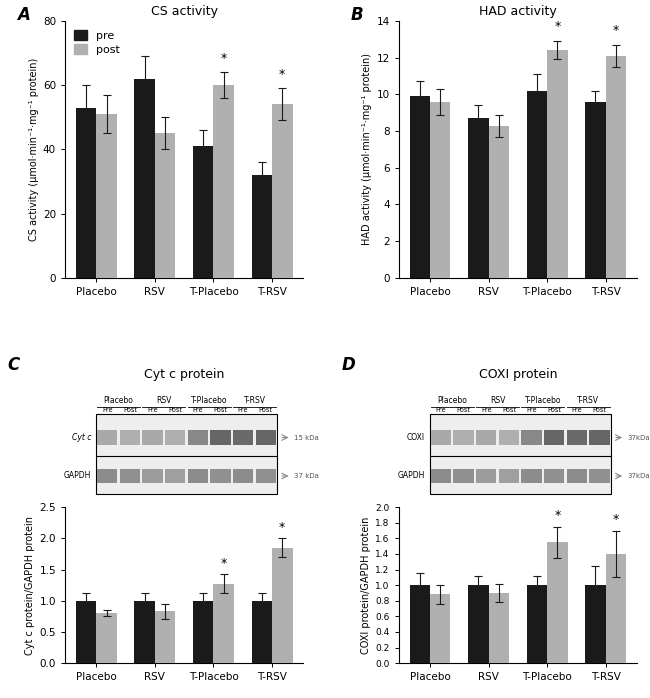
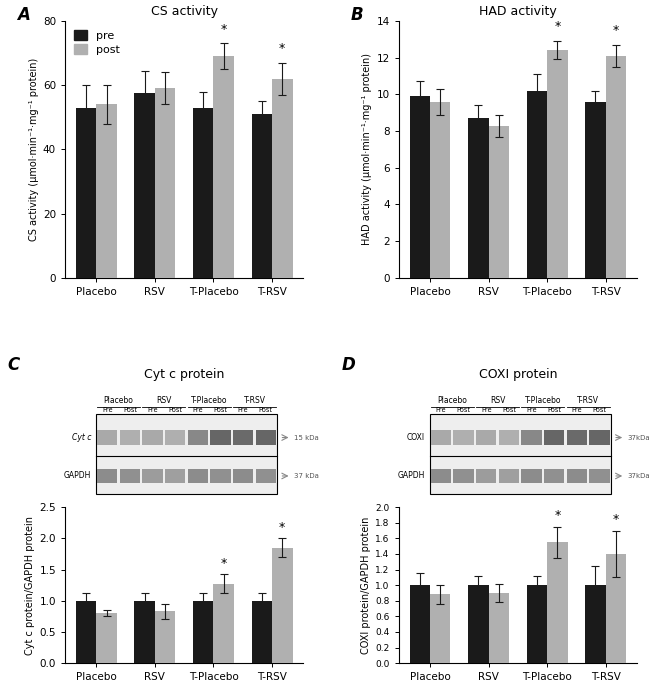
CS activity/post/Placebo: 51 -> 54
CS activity/pre/RSV: 62.0 -> 57.5
CS activity/post/RSV: 45 -> 59
CS activity/pre/T-Placebo: 41.0 -> 53.0
CS activity/post/T-Placebo: 60 -> 69
CS activity/pre/T-RSV: 32.0 -> 51.0
CS activity/post/T-RSV: 54 -> 62
